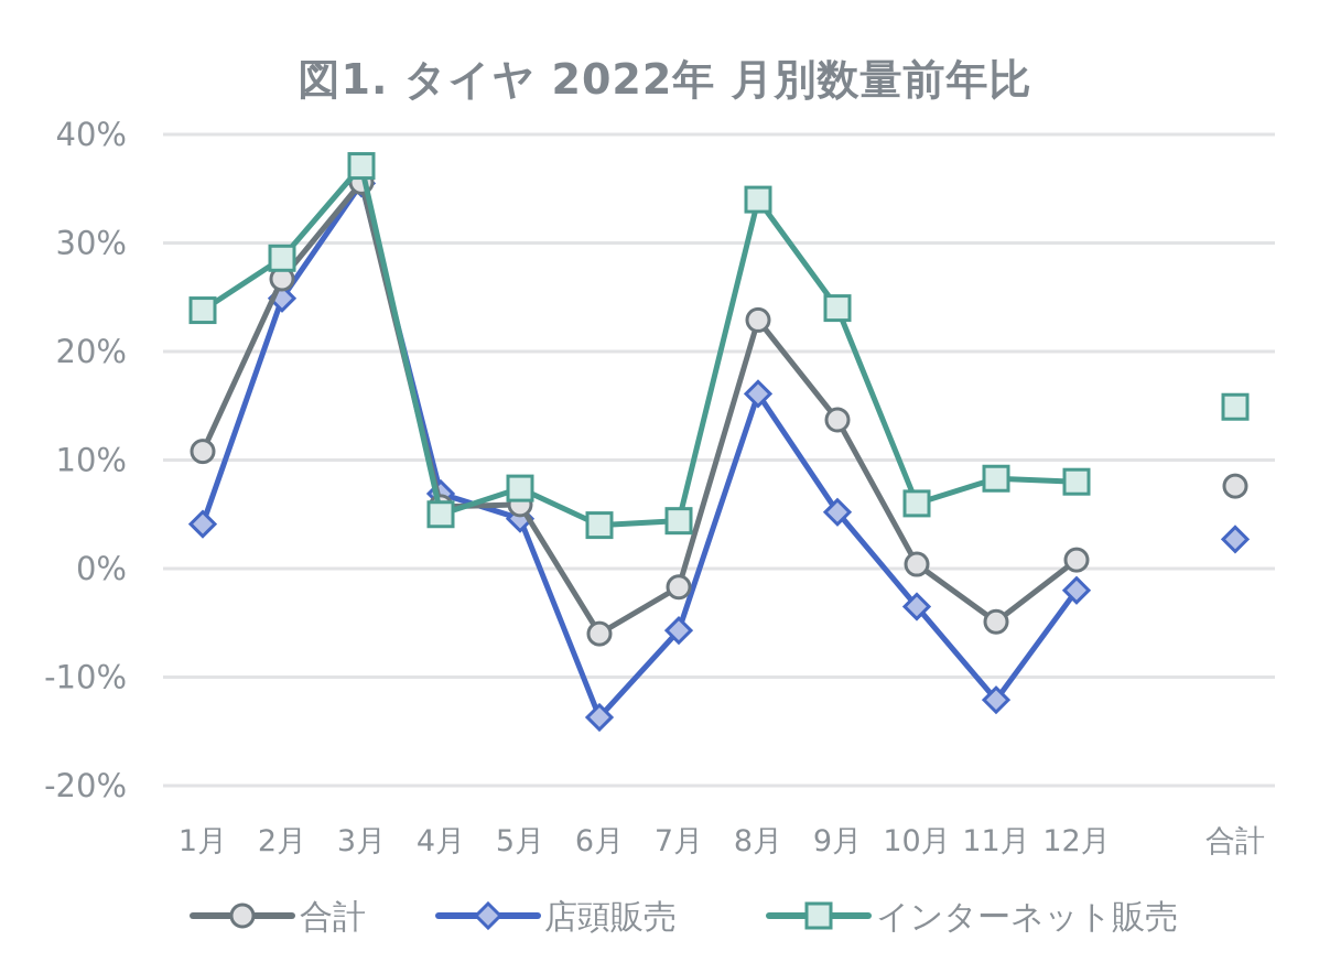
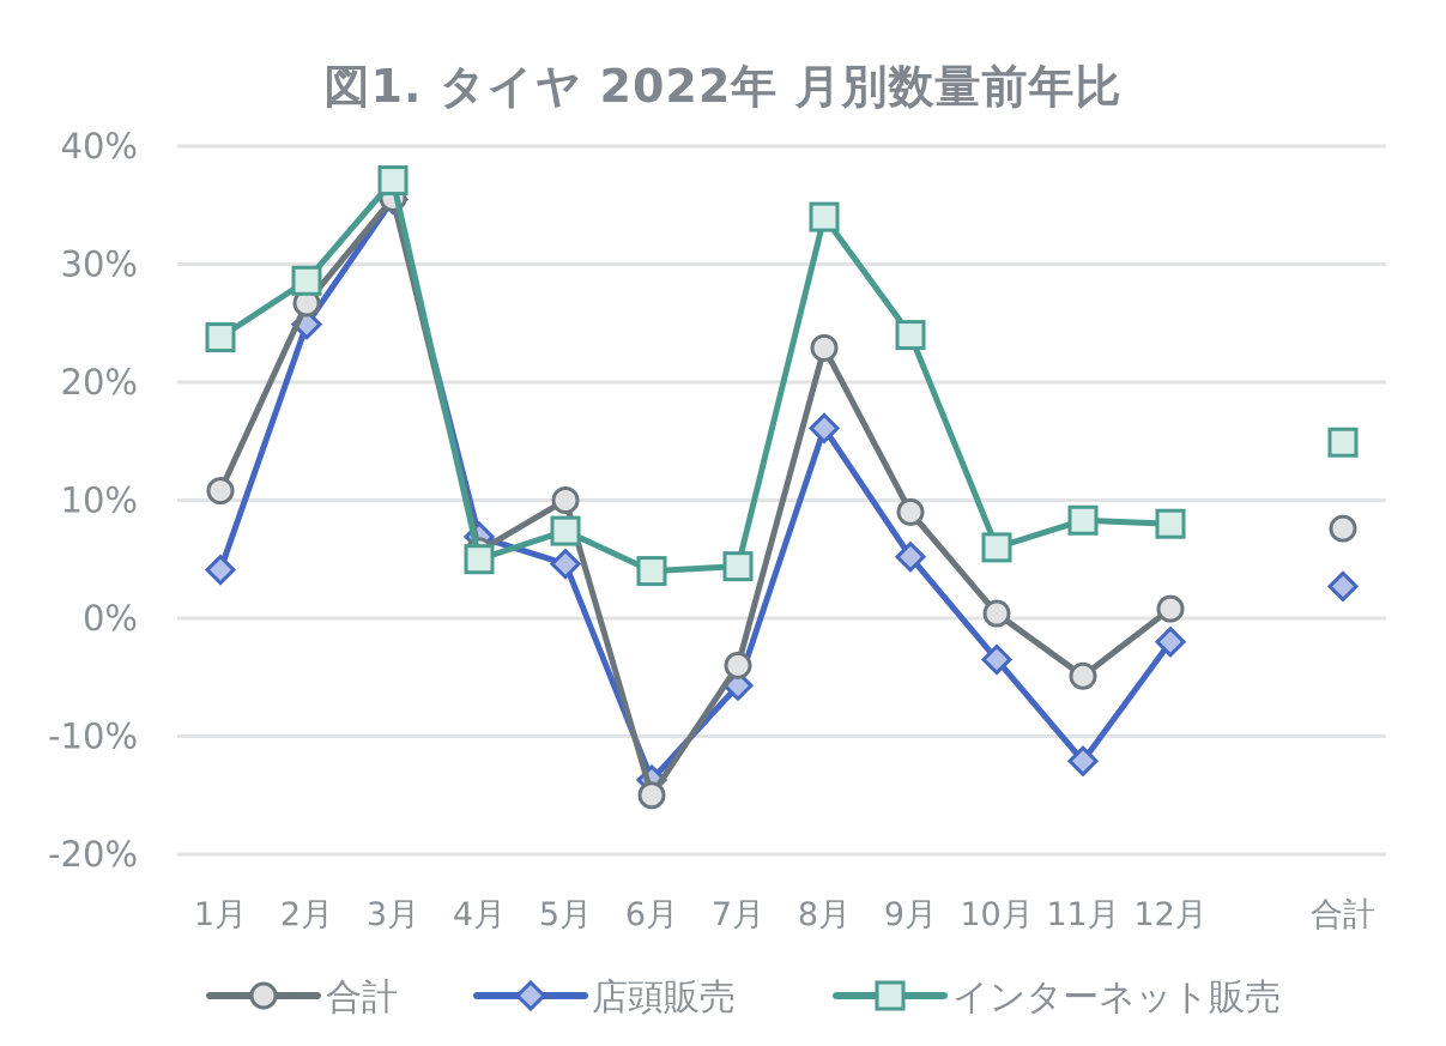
合計/5月: 6% -> 10%
合計/6月: -6% -> -15%
合計/7月: -2% -> -4%
合計/9月: 14% -> 9%
